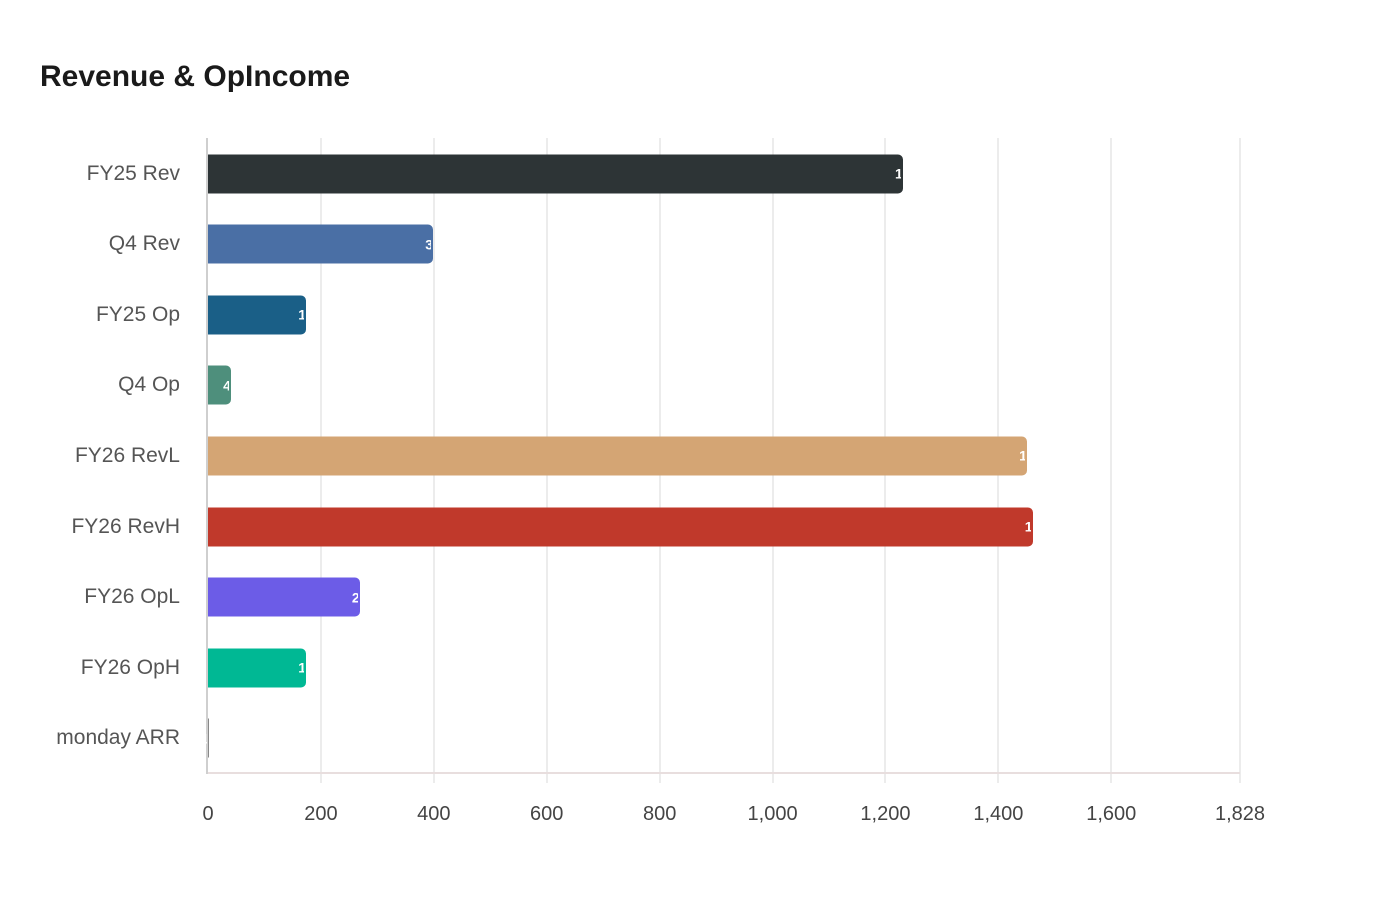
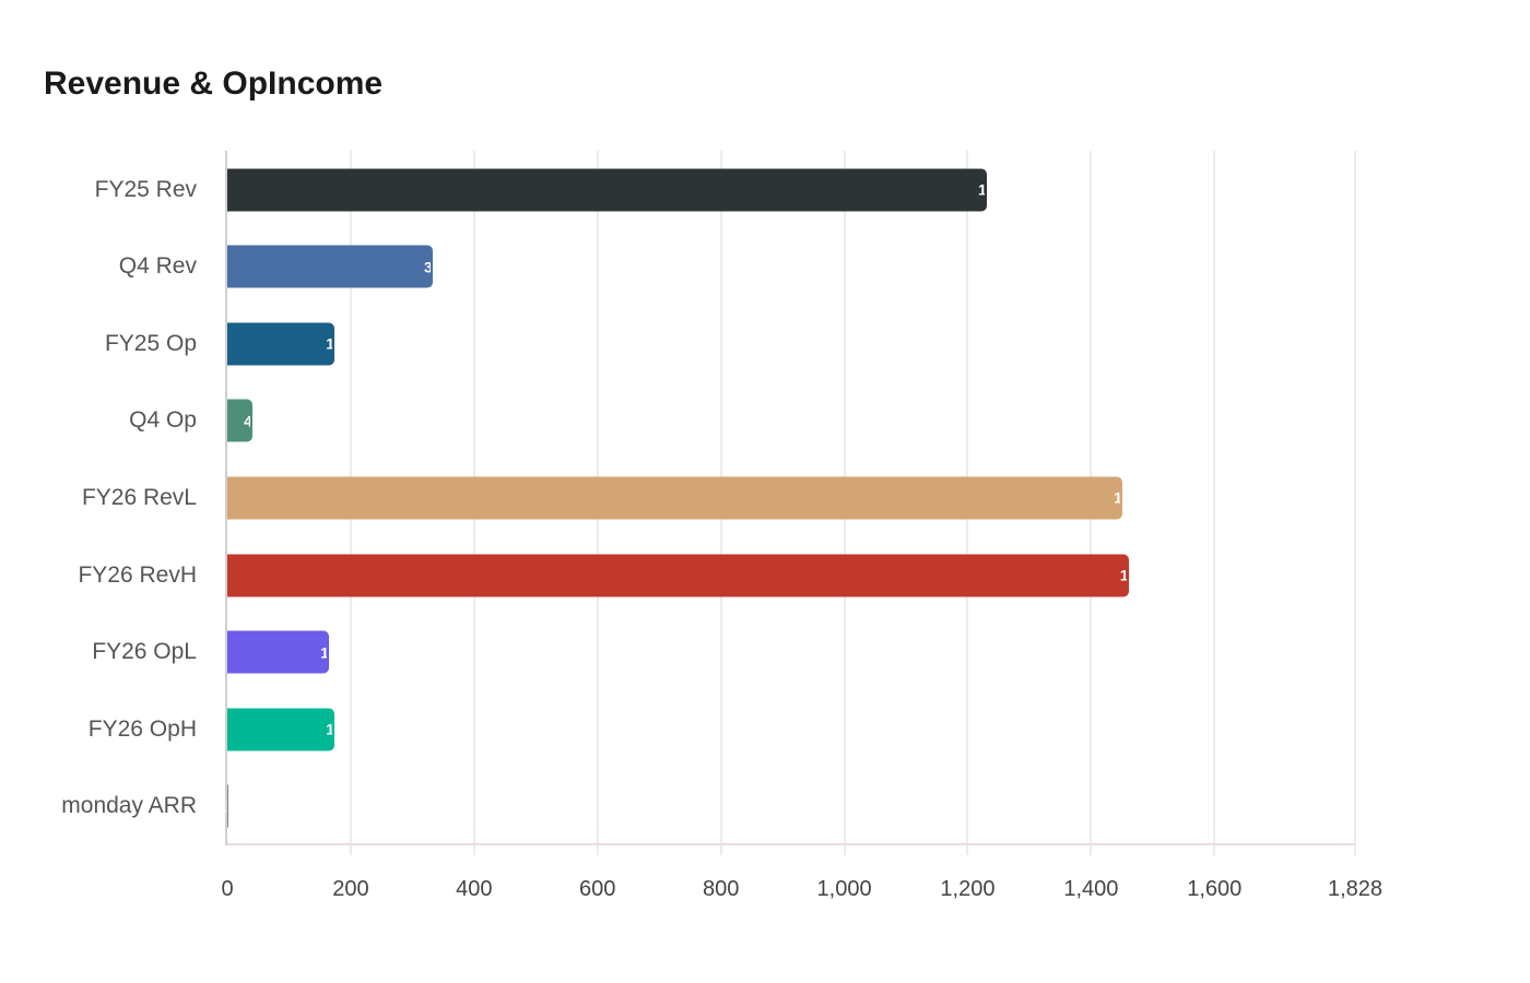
Q4 Rev: 399 -> 333
FY26 OpL: 269 -> 165
